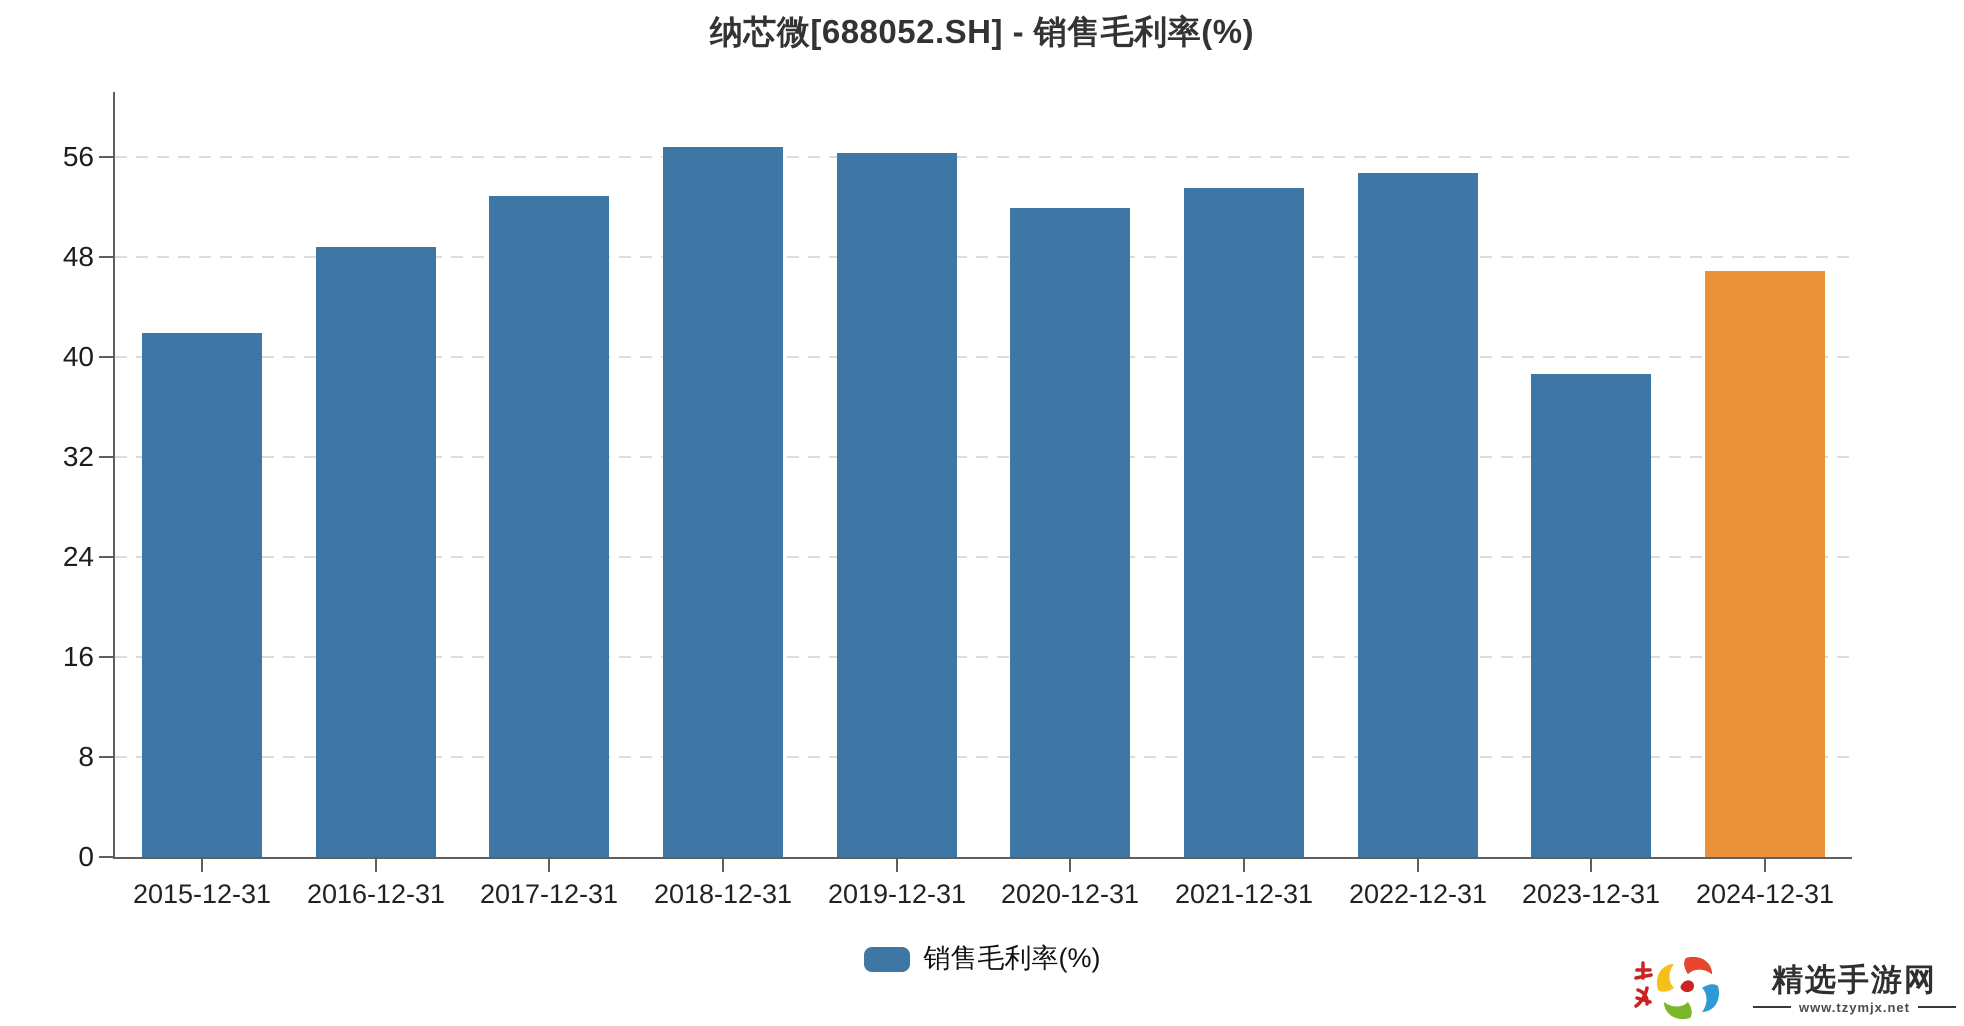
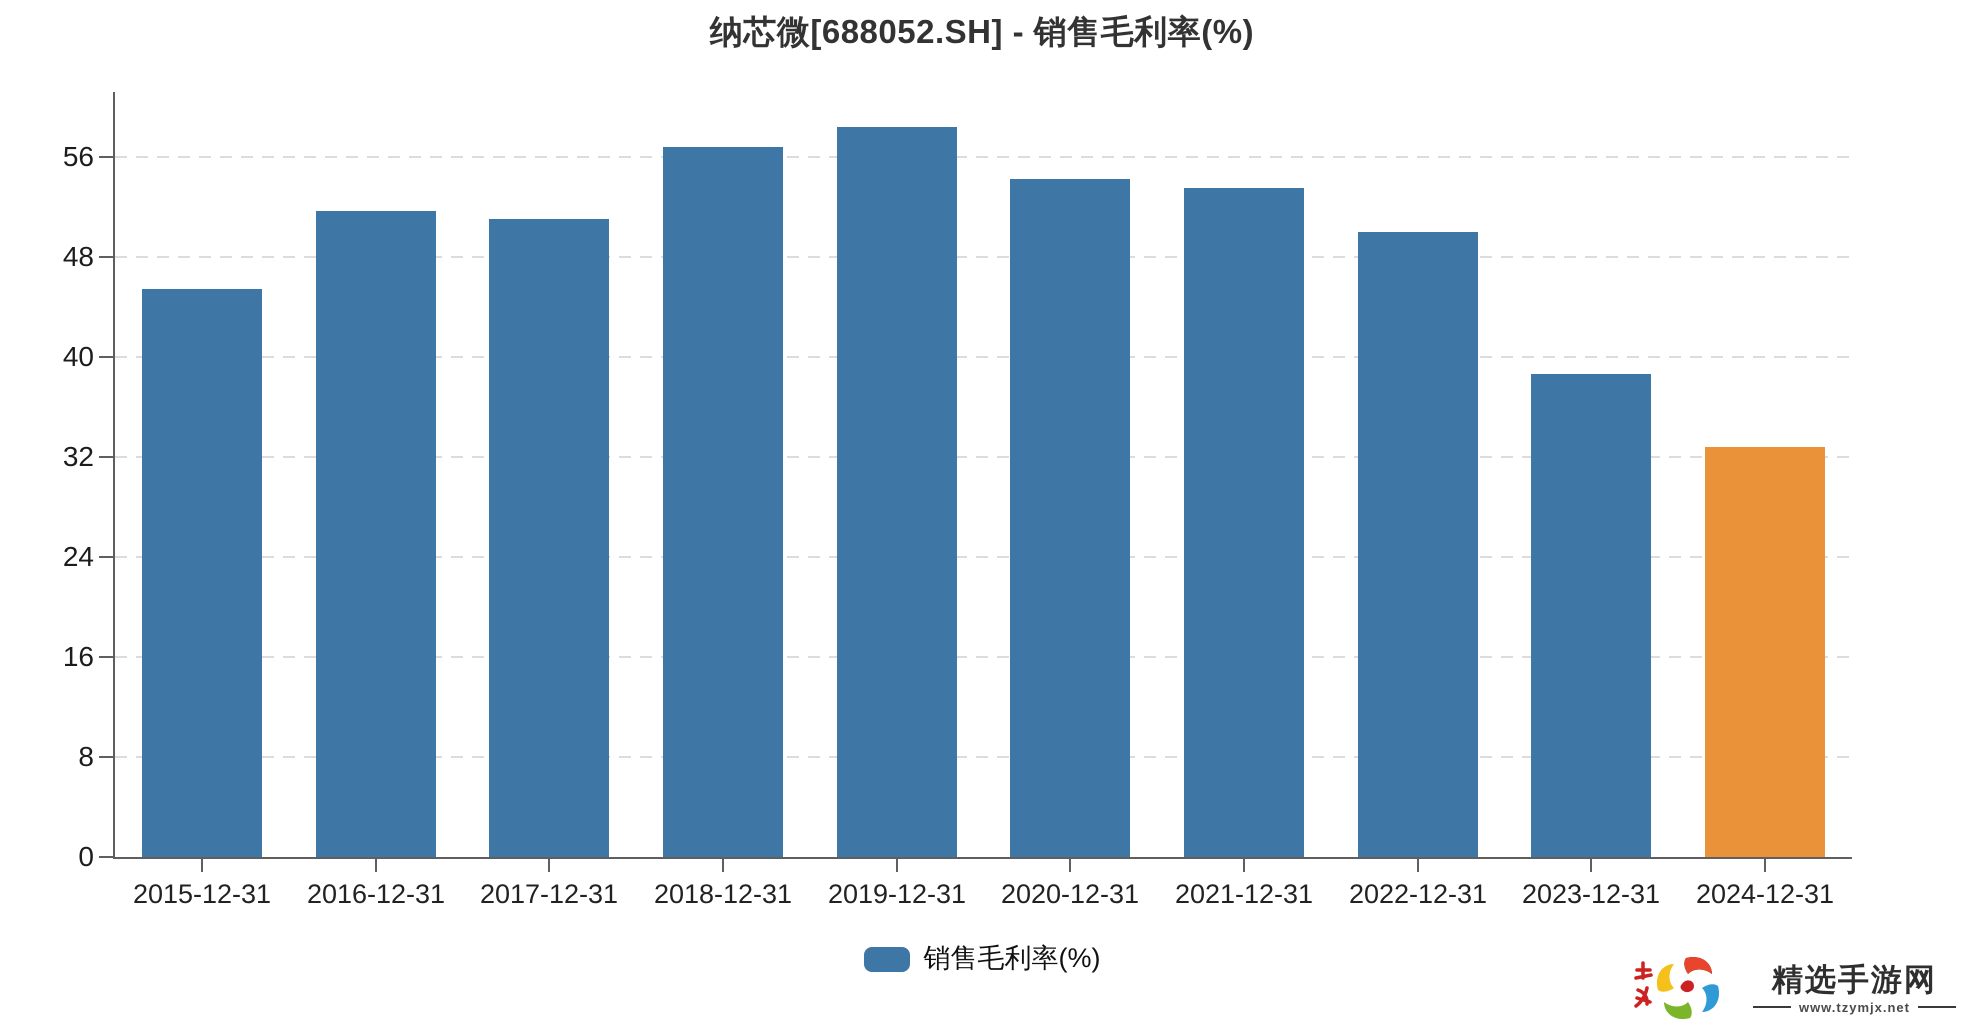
2015-12-31: 41.9 -> 45.4
2016-12-31: 48.8 -> 51.7
2017-12-31: 52.9 -> 51.0
2019-12-31: 56.3 -> 58.4
2020-12-31: 51.9 -> 54.2
2022-12-31: 54.7 -> 50.0
2024-12-31: 46.9 -> 32.8
